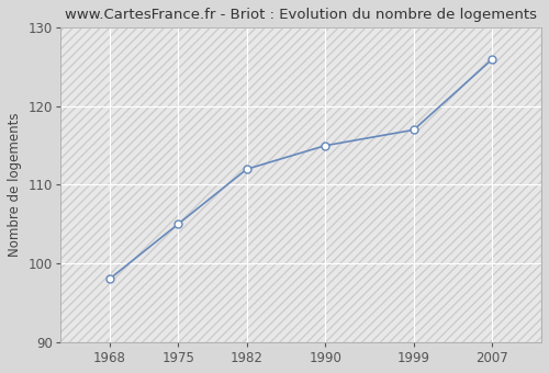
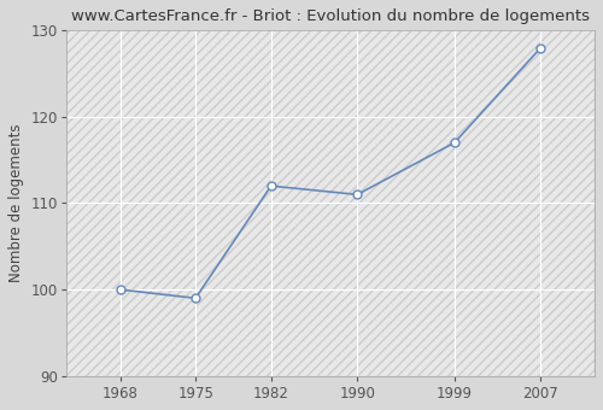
1968: 98 -> 100
1975: 105 -> 99
1990: 115 -> 111
2007: 126 -> 128
